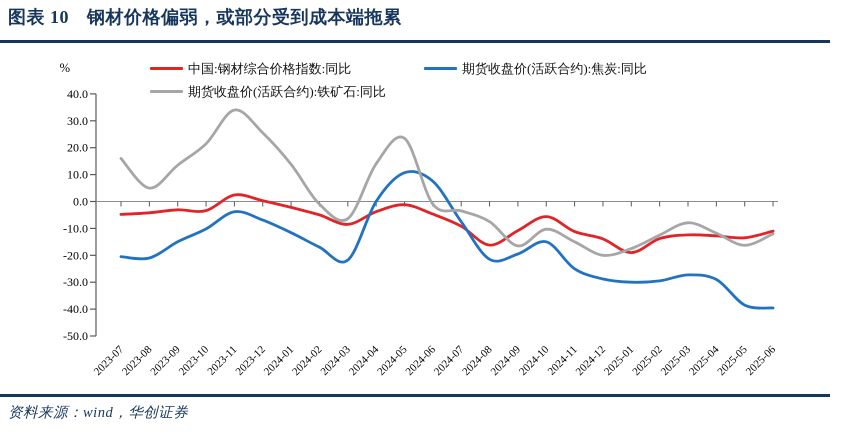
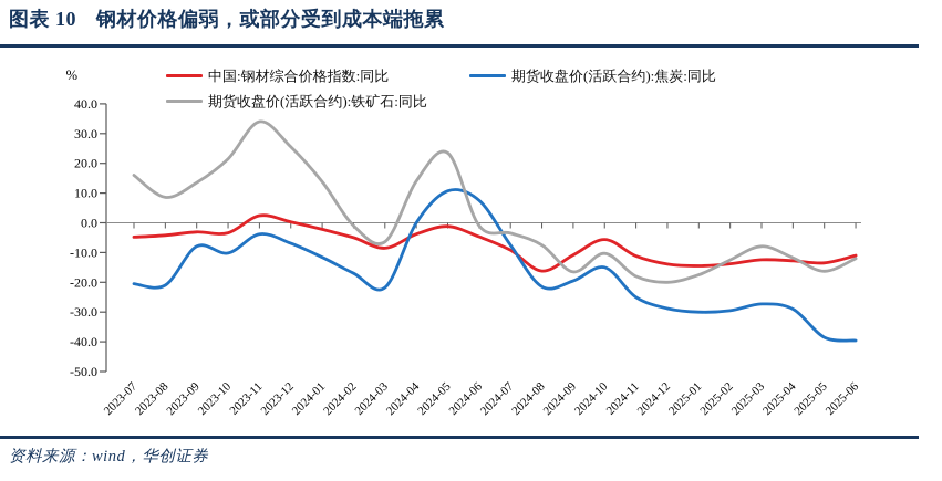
期货收盘价(活跃合约):铁矿石:同比/2023-08: 5 -> 9
期货收盘价(活跃合约):焦炭:同比/2023-09: -15 -> -8
期货收盘价(活跃合约):铁矿石:同比/2024-11: -15 -> -18
中国:钢材综合价格指数:同比/2025-01: -19 -> -14
